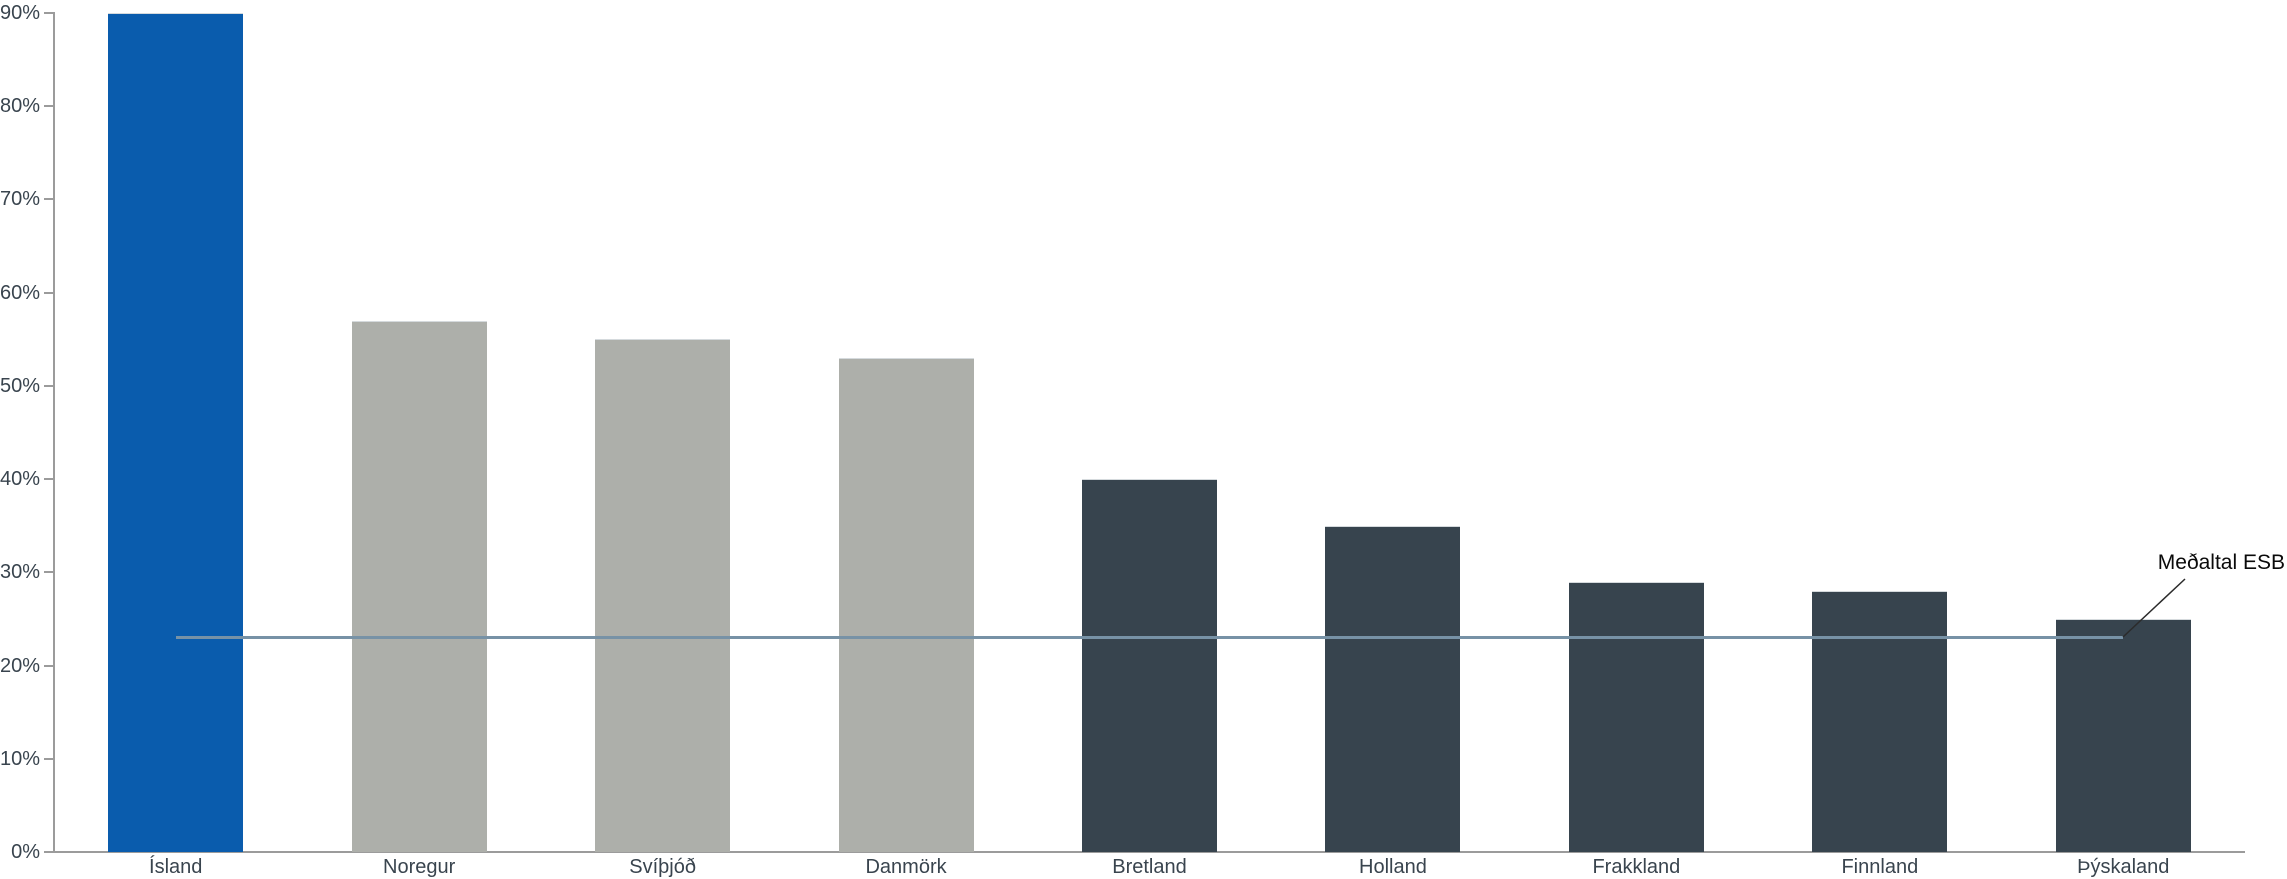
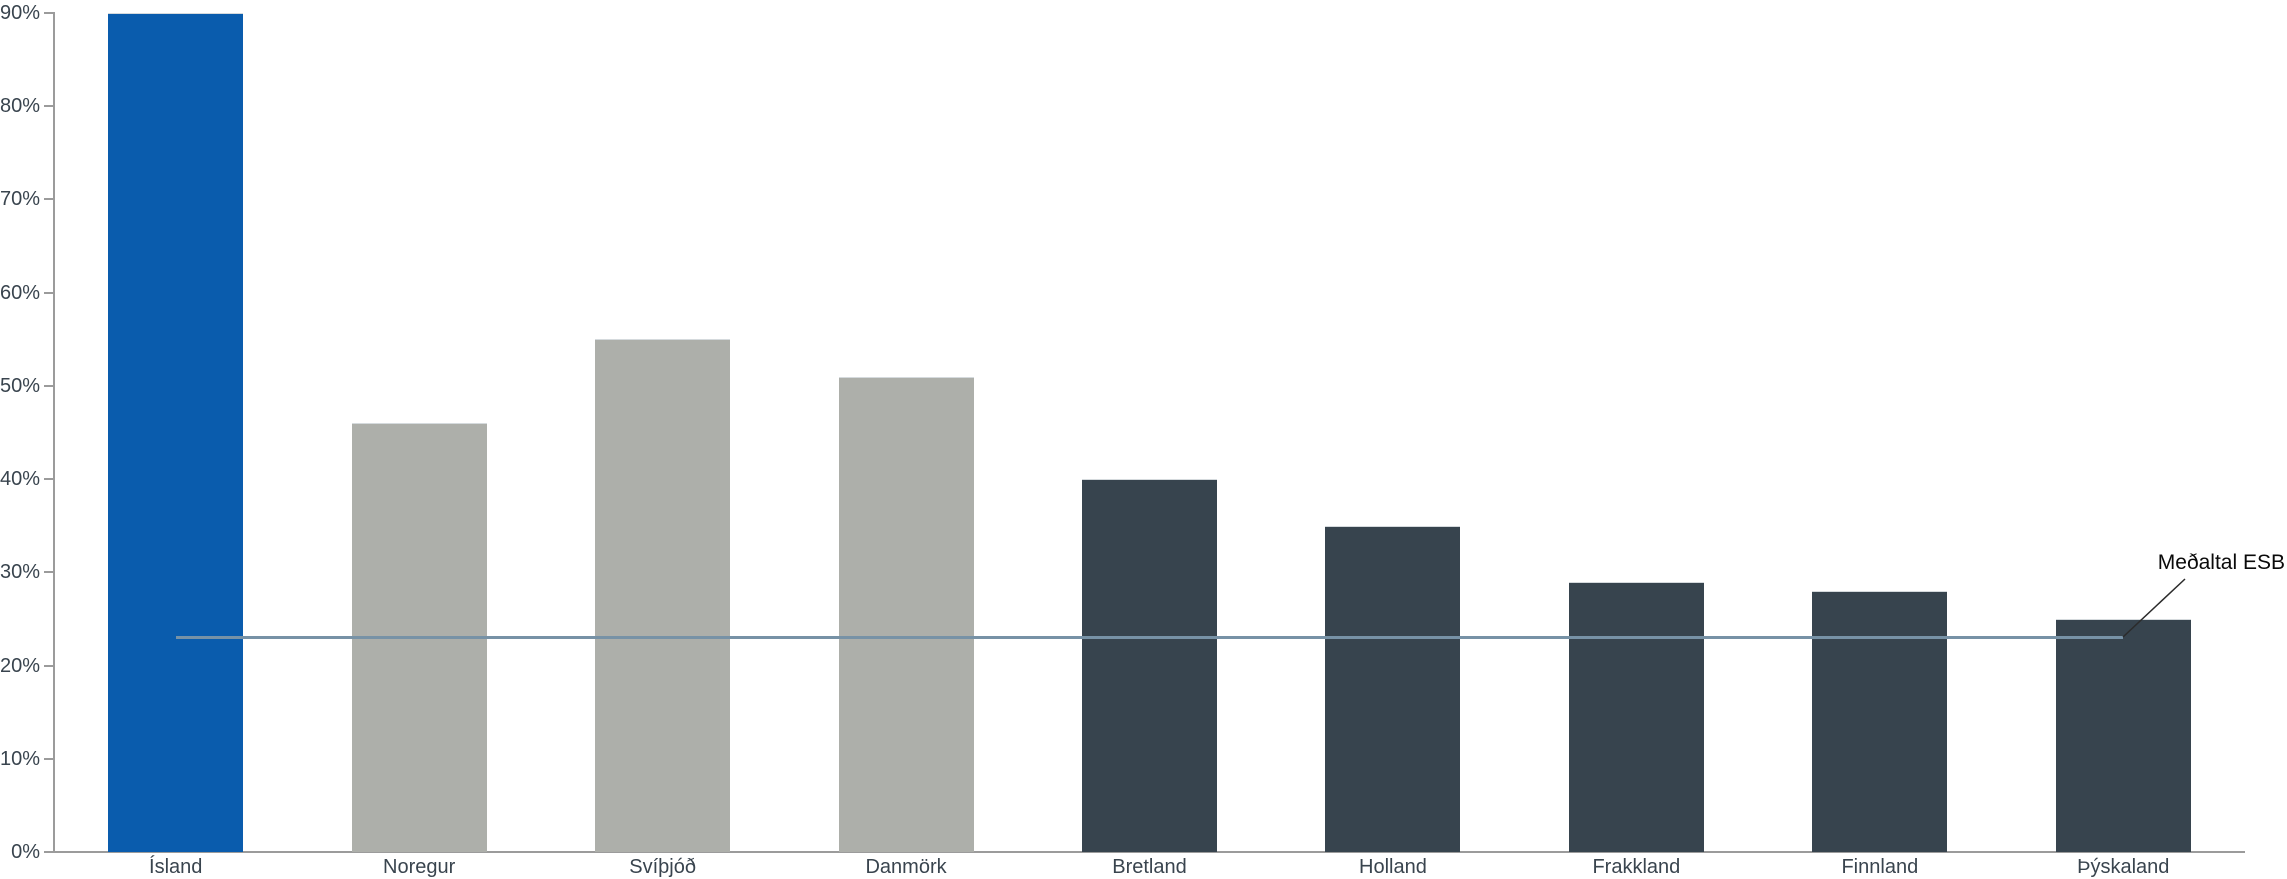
Noregur: 57% -> 46%
Danmörk: 53% -> 51%
